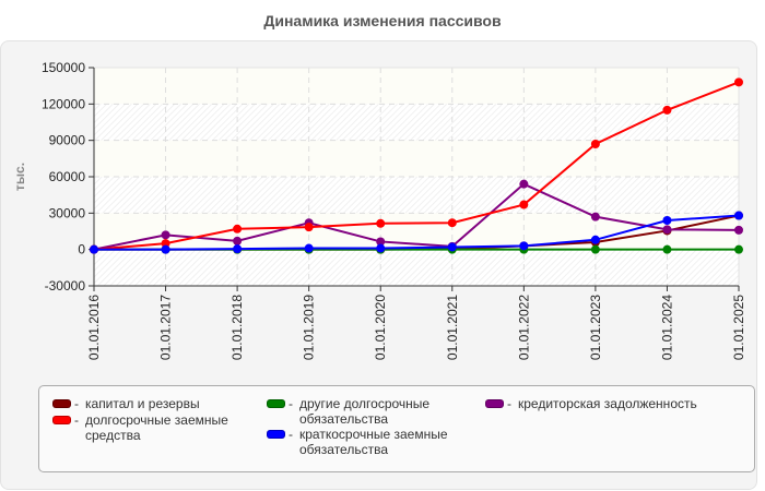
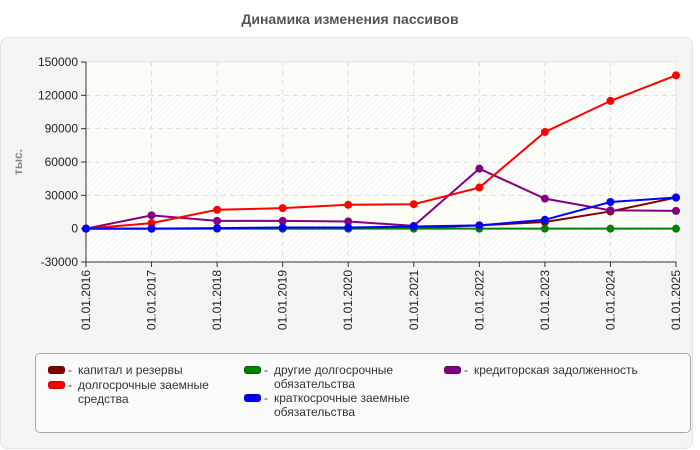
кредиторская задолженность/01.01.2019: 22000 -> 7000
